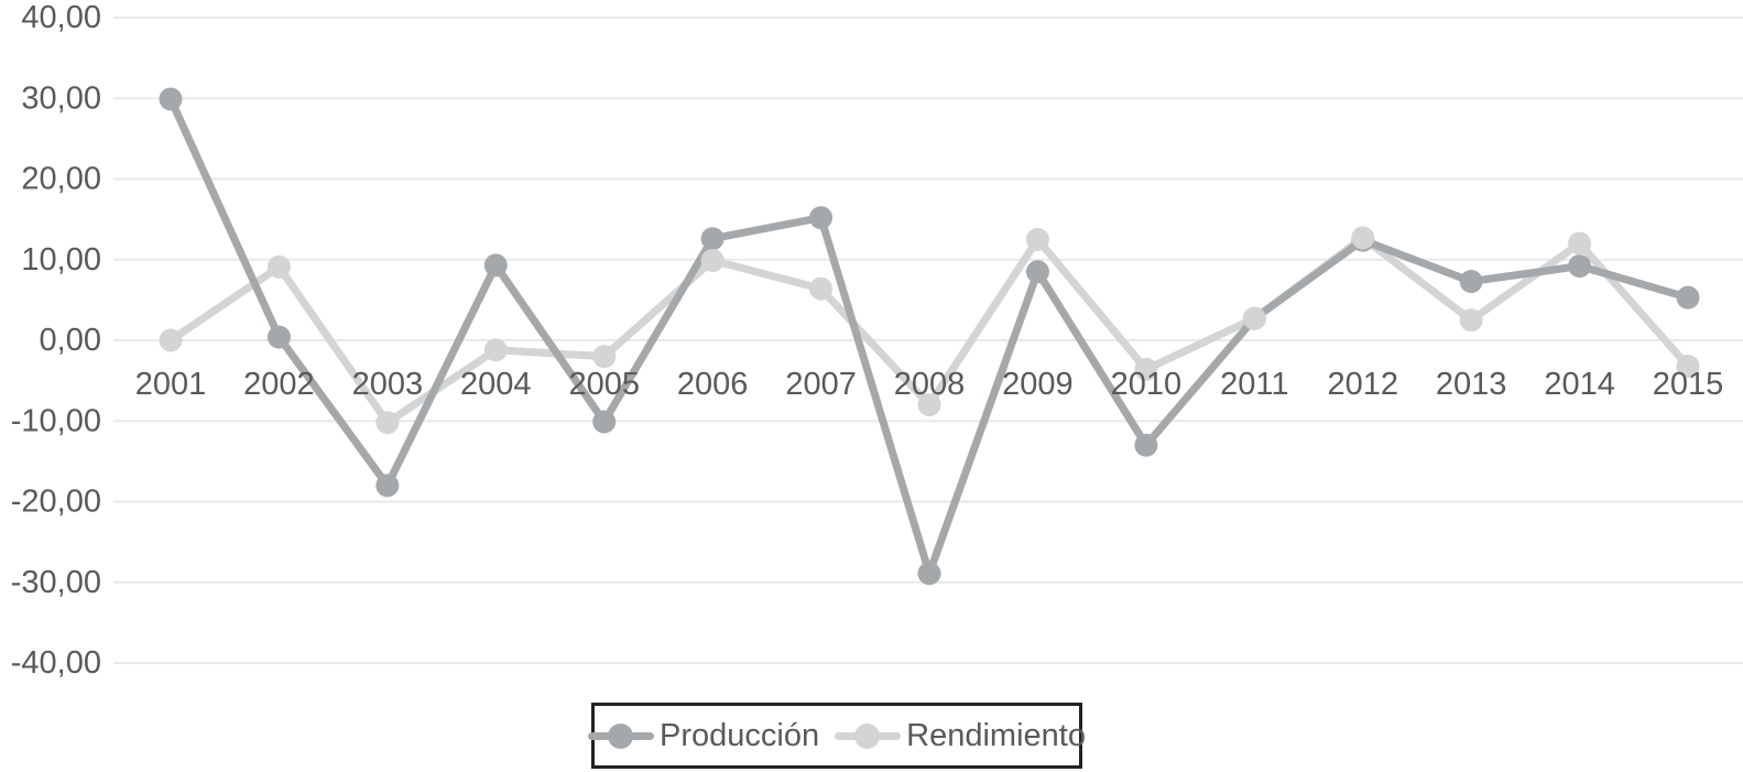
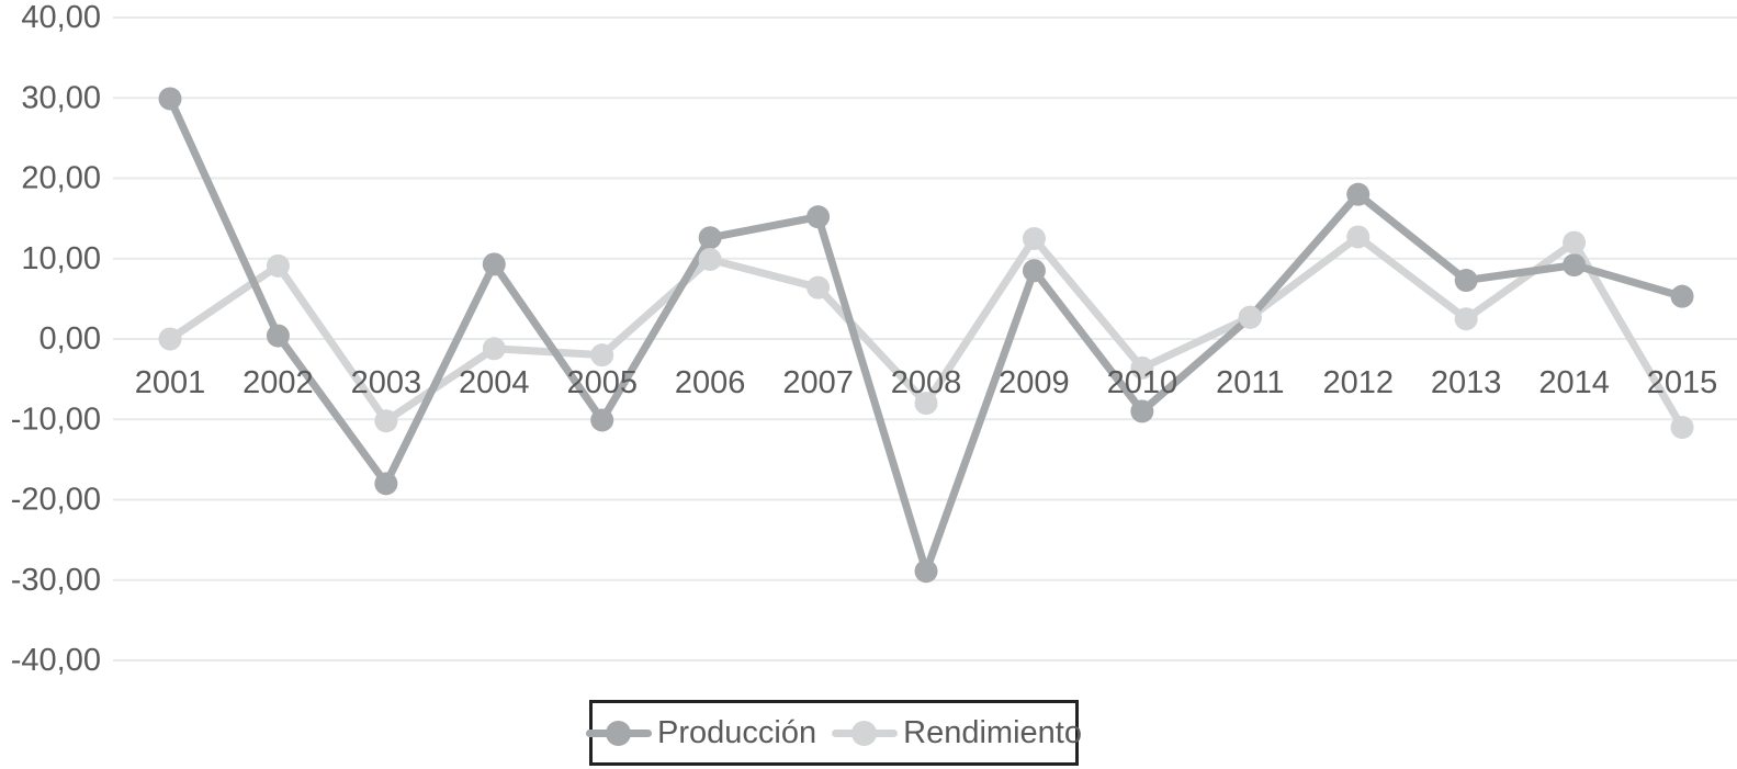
Producción/2010: -13 -> -9
Producción/2012: 12 -> 18
Rendimiento/2015: -3 -> -11
